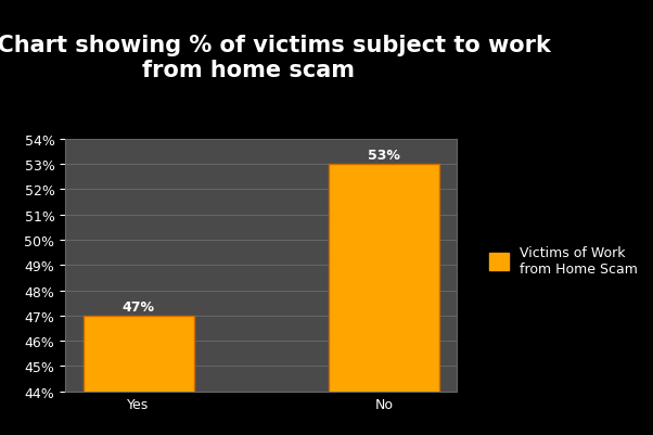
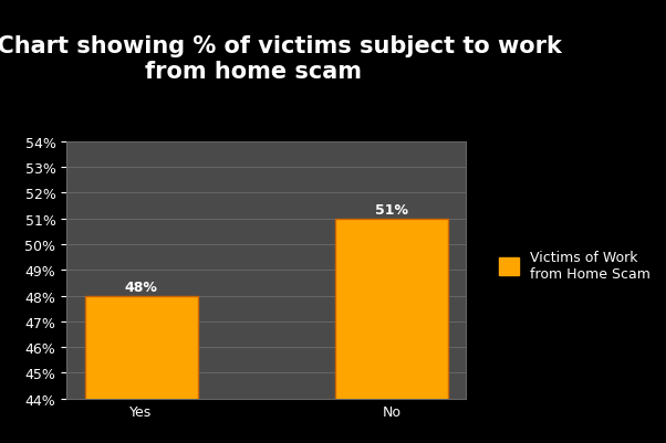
Yes: 47% -> 48%
No: 53% -> 51%
